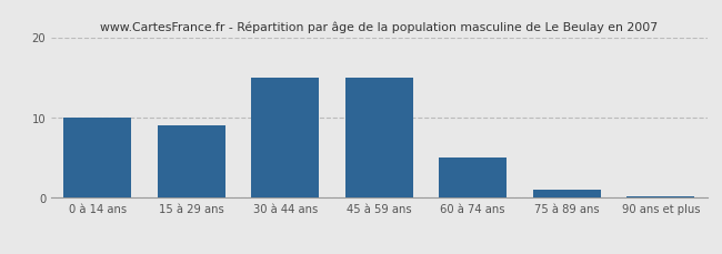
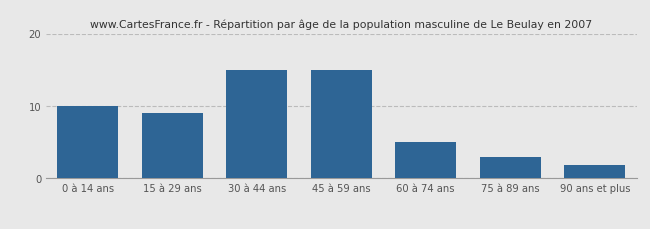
75 à 89 ans: 1.0 -> 3.0
90 ans et plus: 0.1 -> 1.8
